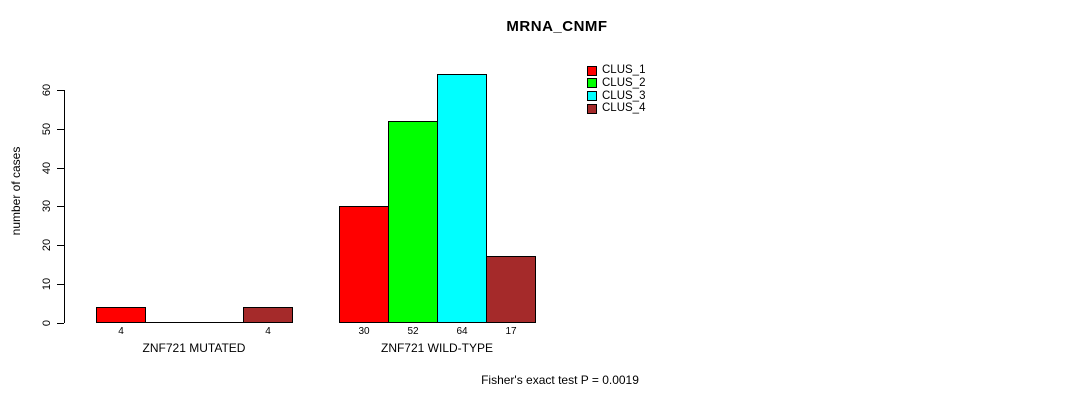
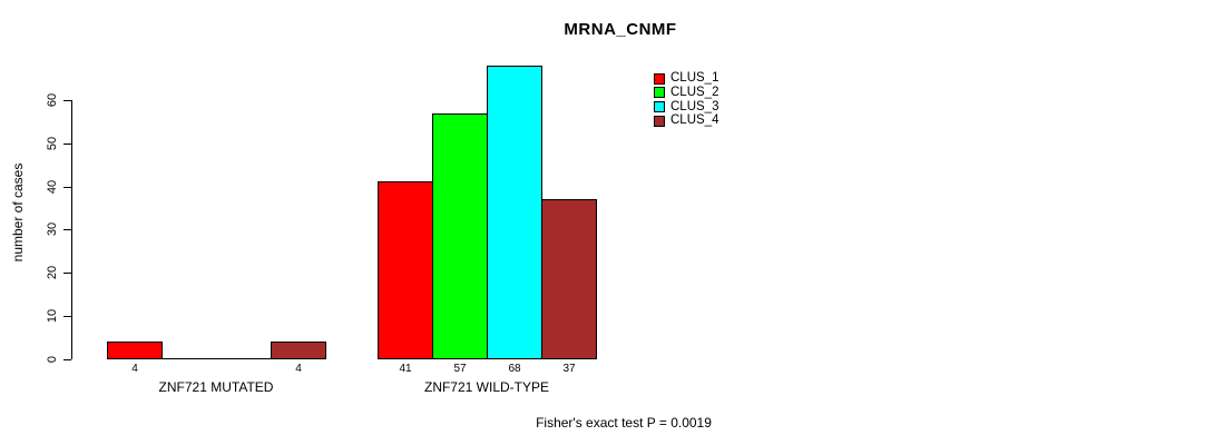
CLUS_1/ZNF721 WILD-TYPE: 30 -> 41
CLUS_2/ZNF721 WILD-TYPE: 52 -> 57
CLUS_3/ZNF721 WILD-TYPE: 64 -> 68
CLUS_4/ZNF721 WILD-TYPE: 17 -> 37
